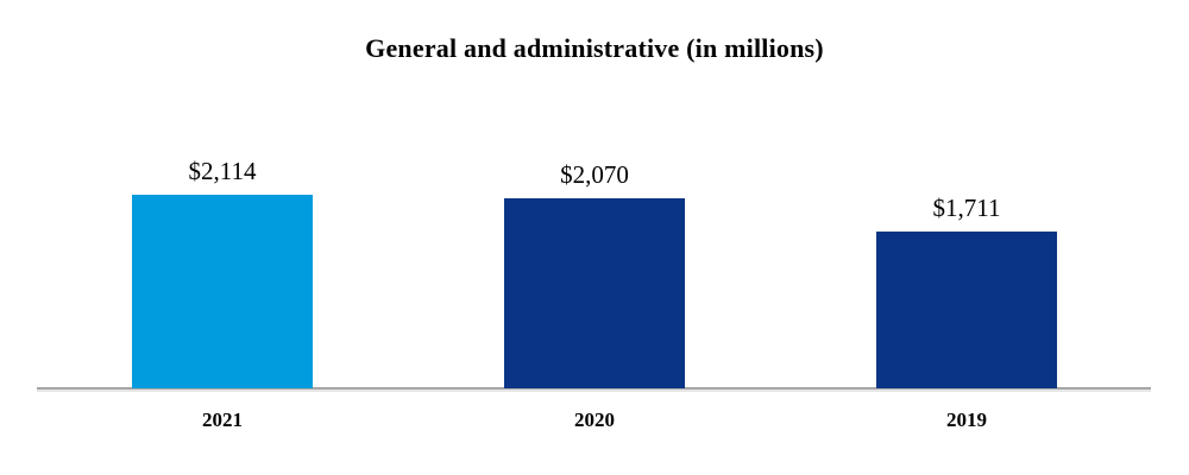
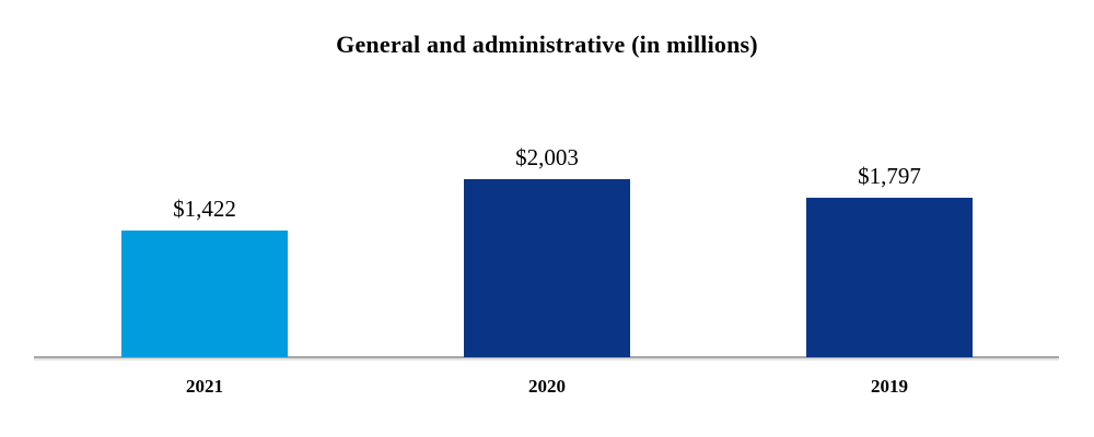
2021: $2,114 -> $1,422
2020: $2,070 -> $2,003
2019: $1,711 -> $1,797
